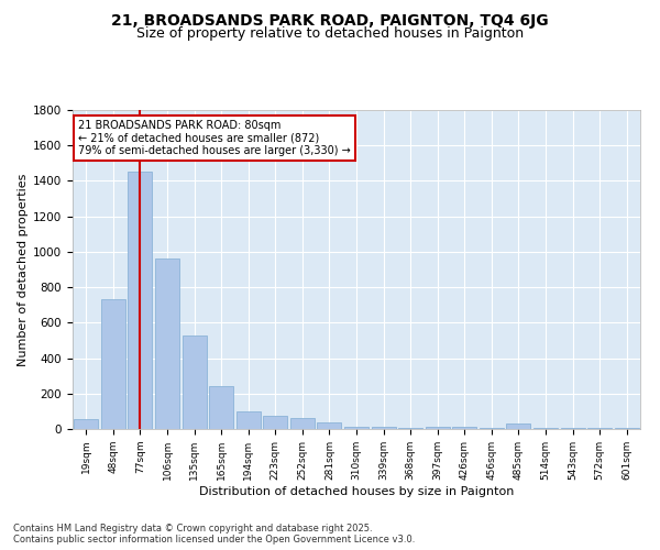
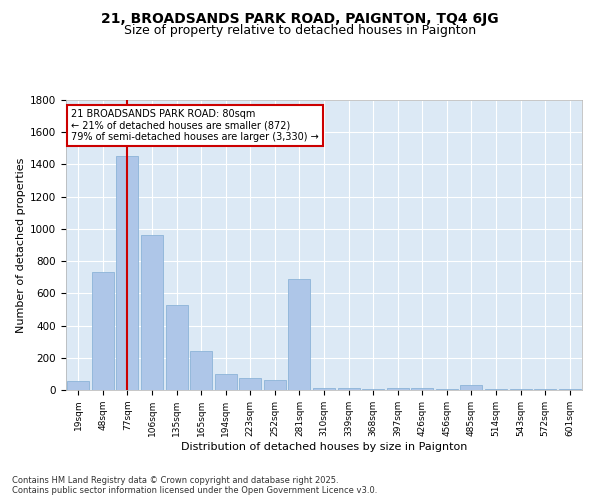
281sqm: 40 -> 690
